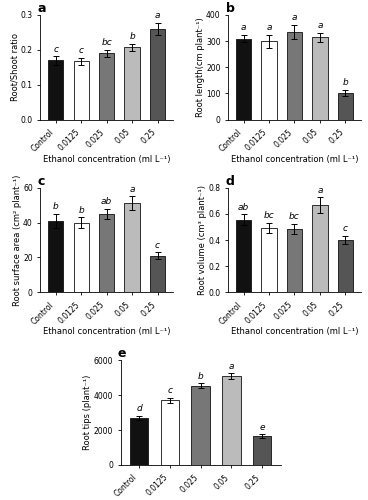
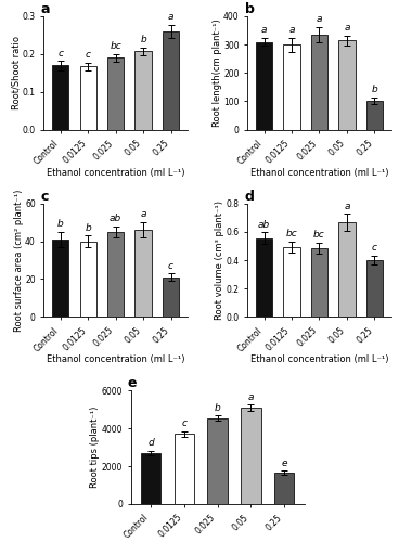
c/0.05: 51 -> 46
